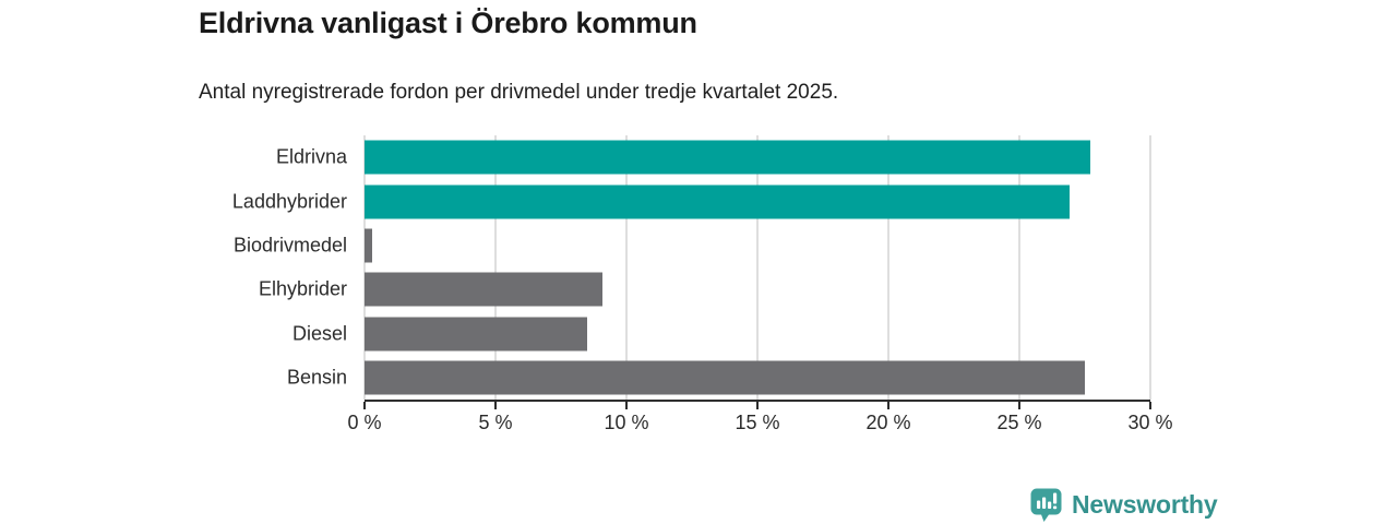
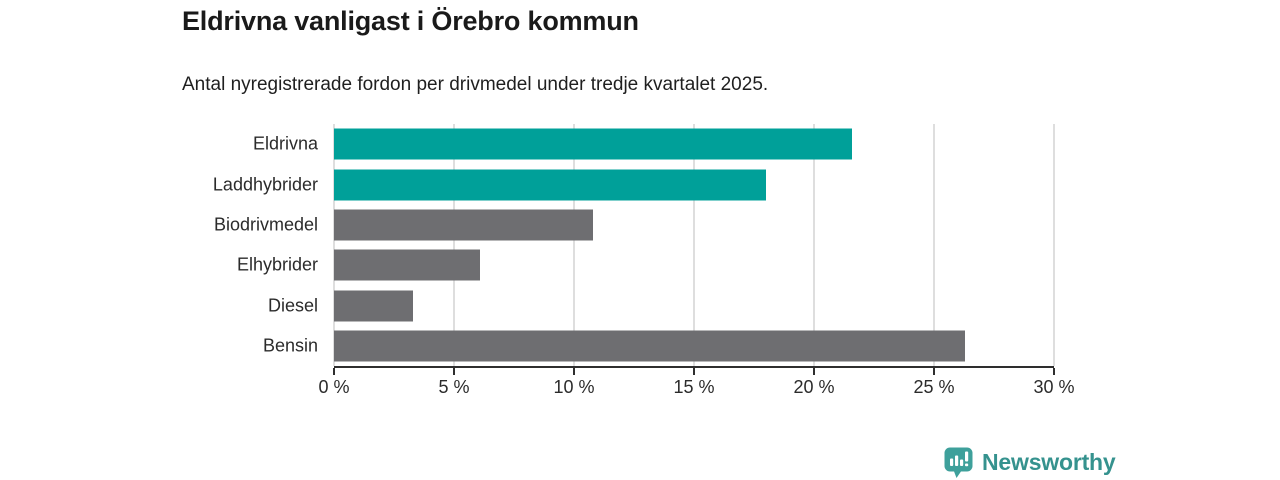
Eldrivna: 27.7% -> 21.6%
Laddhybrider: 26.9% -> 18.0%
Biodrivmedel: 0.3% -> 10.8%
Elhybrider: 9.1% -> 6.1%
Diesel: 8.5% -> 3.3%
Bensin: 27.5% -> 26.3%
